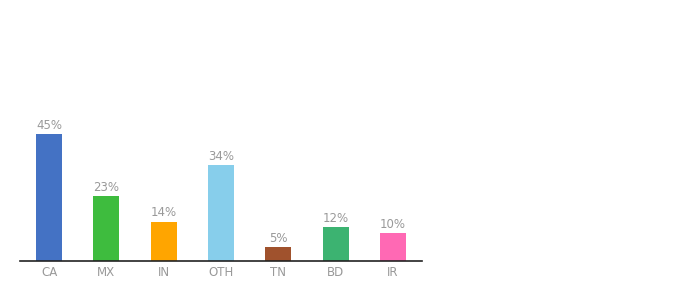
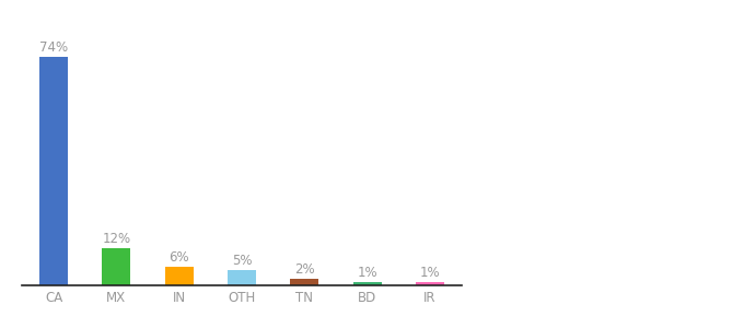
CA: 45% -> 74%
MX: 23% -> 12%
IN: 14% -> 6%
OTH: 34% -> 5%
TN: 5% -> 2%
BD: 12% -> 1%
IR: 10% -> 1%
